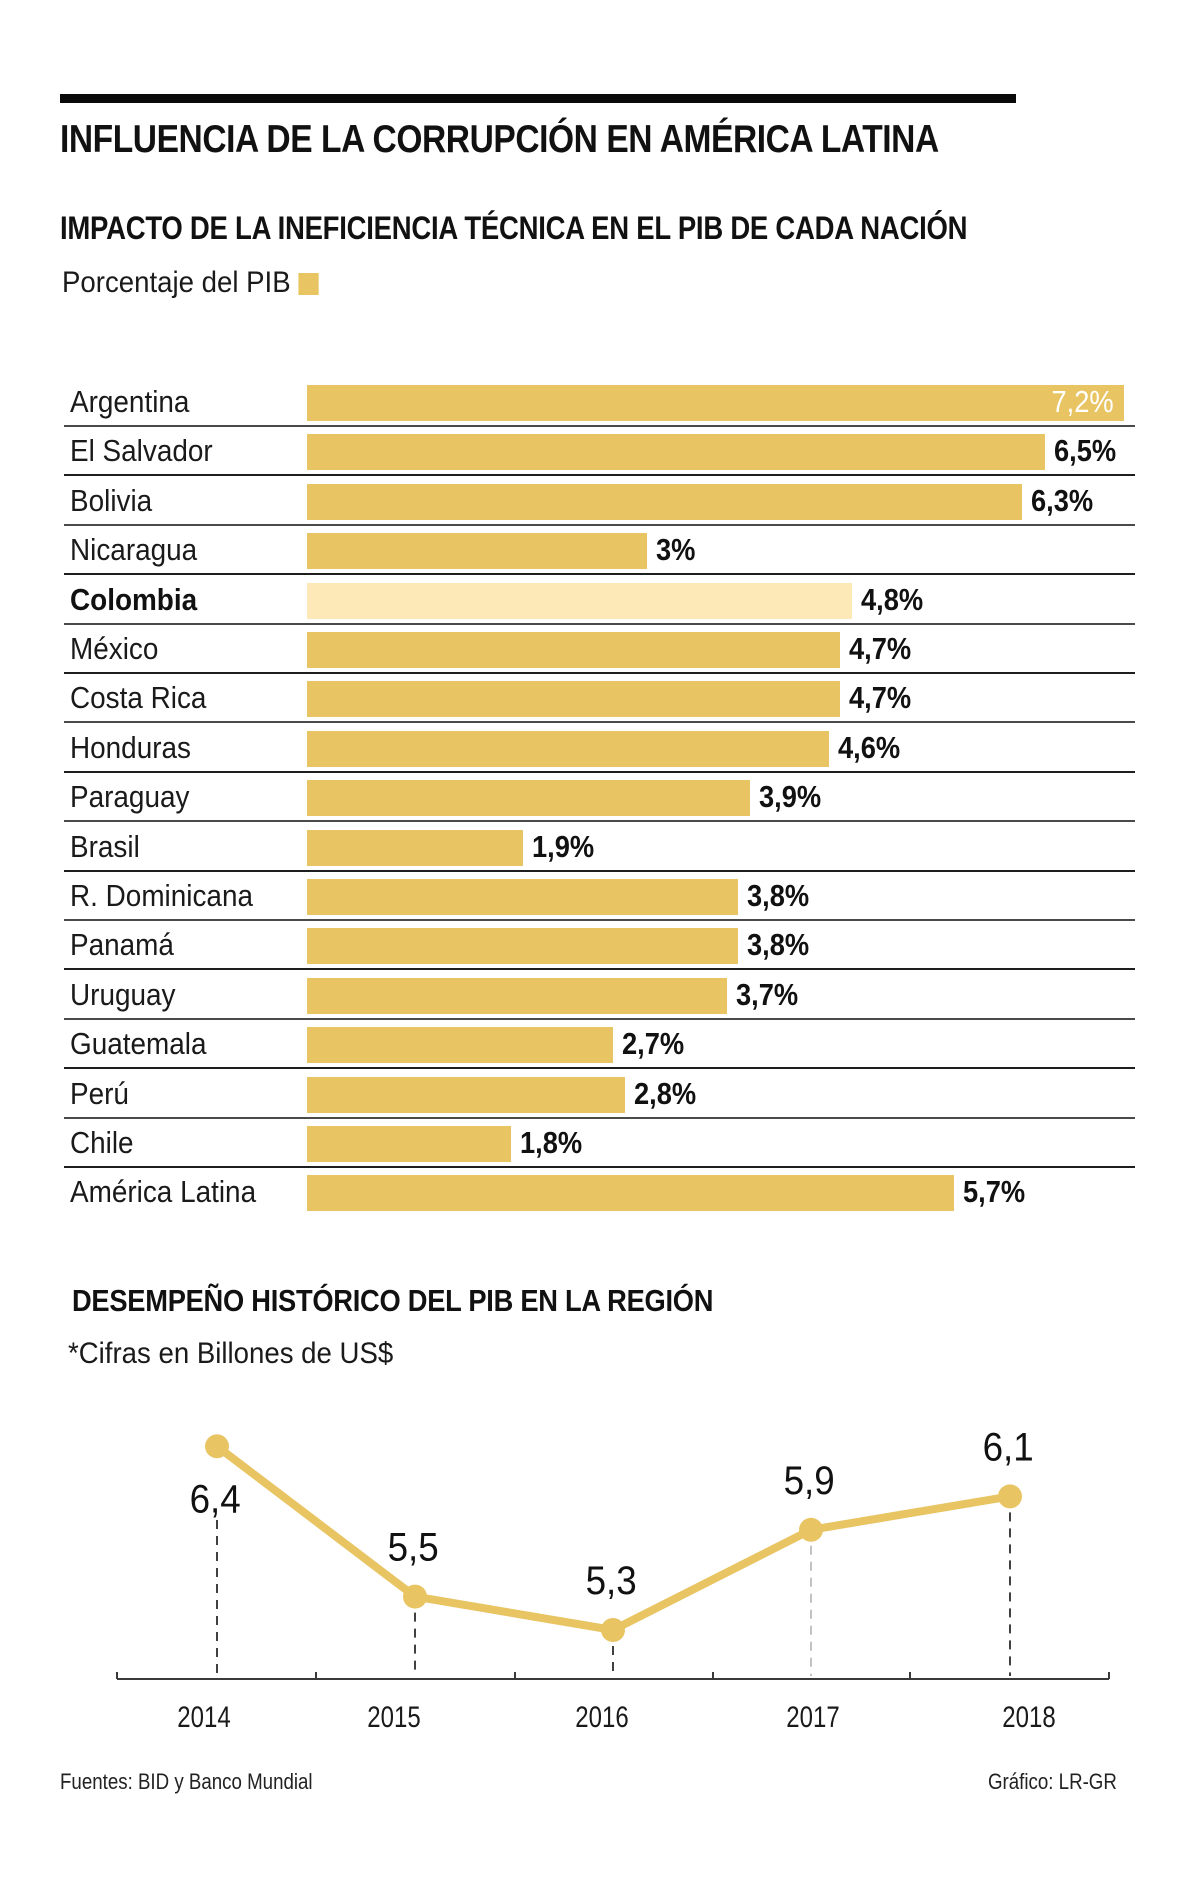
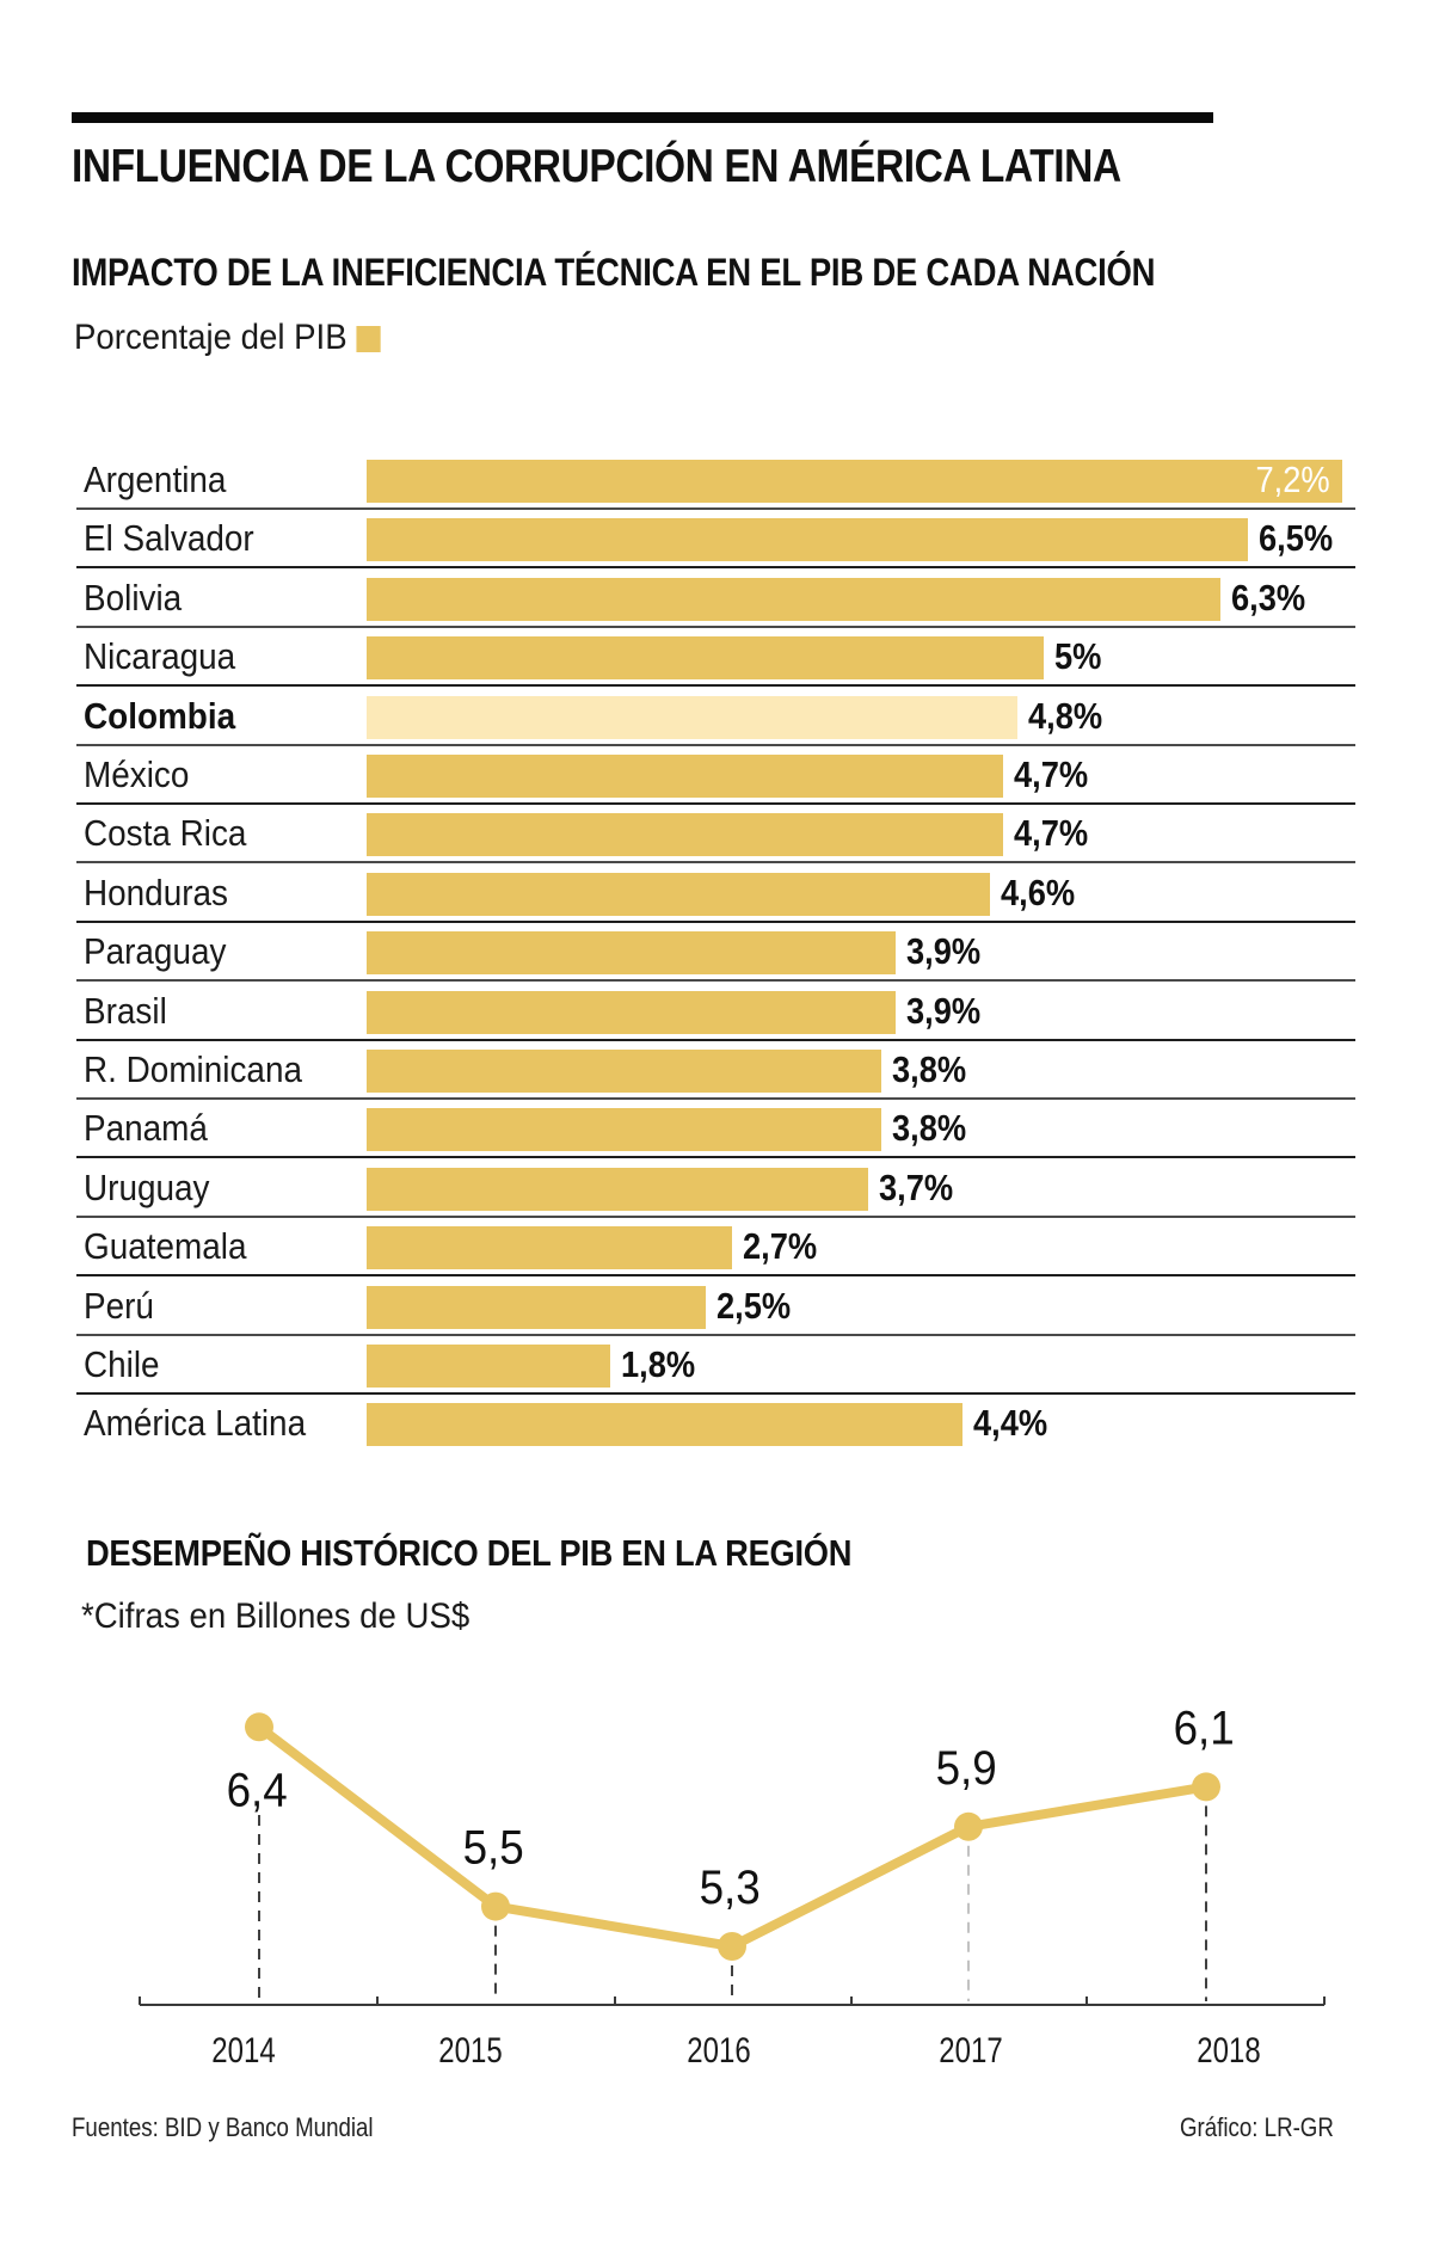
IMPACTO DE LA INEFICIENCIA TÉCNICA EN EL PIB DE CADA NACIÓN/Nicaragua: 3% -> 5%
IMPACTO DE LA INEFICIENCIA TÉCNICA EN EL PIB DE CADA NACIÓN/Brasil: 1,9% -> 3,9%
IMPACTO DE LA INEFICIENCIA TÉCNICA EN EL PIB DE CADA NACIÓN/Perú: 2,8% -> 2,5%
IMPACTO DE LA INEFICIENCIA TÉCNICA EN EL PIB DE CADA NACIÓN/América Latina: 5,7% -> 4,4%
